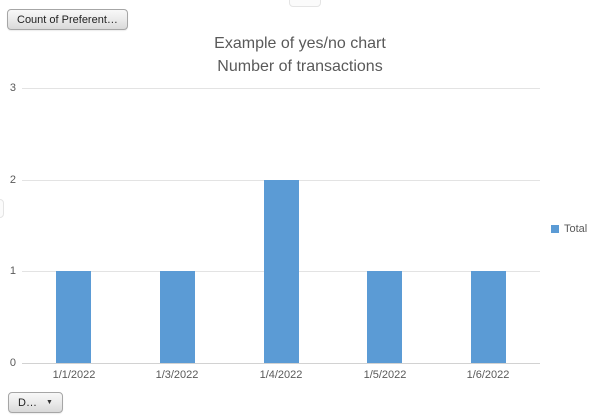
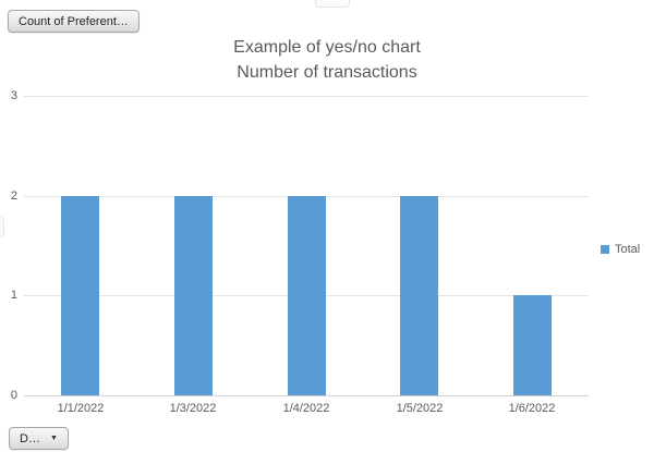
1/1/2022: 1 -> 2
1/3/2022: 1 -> 2
1/5/2022: 1 -> 2
